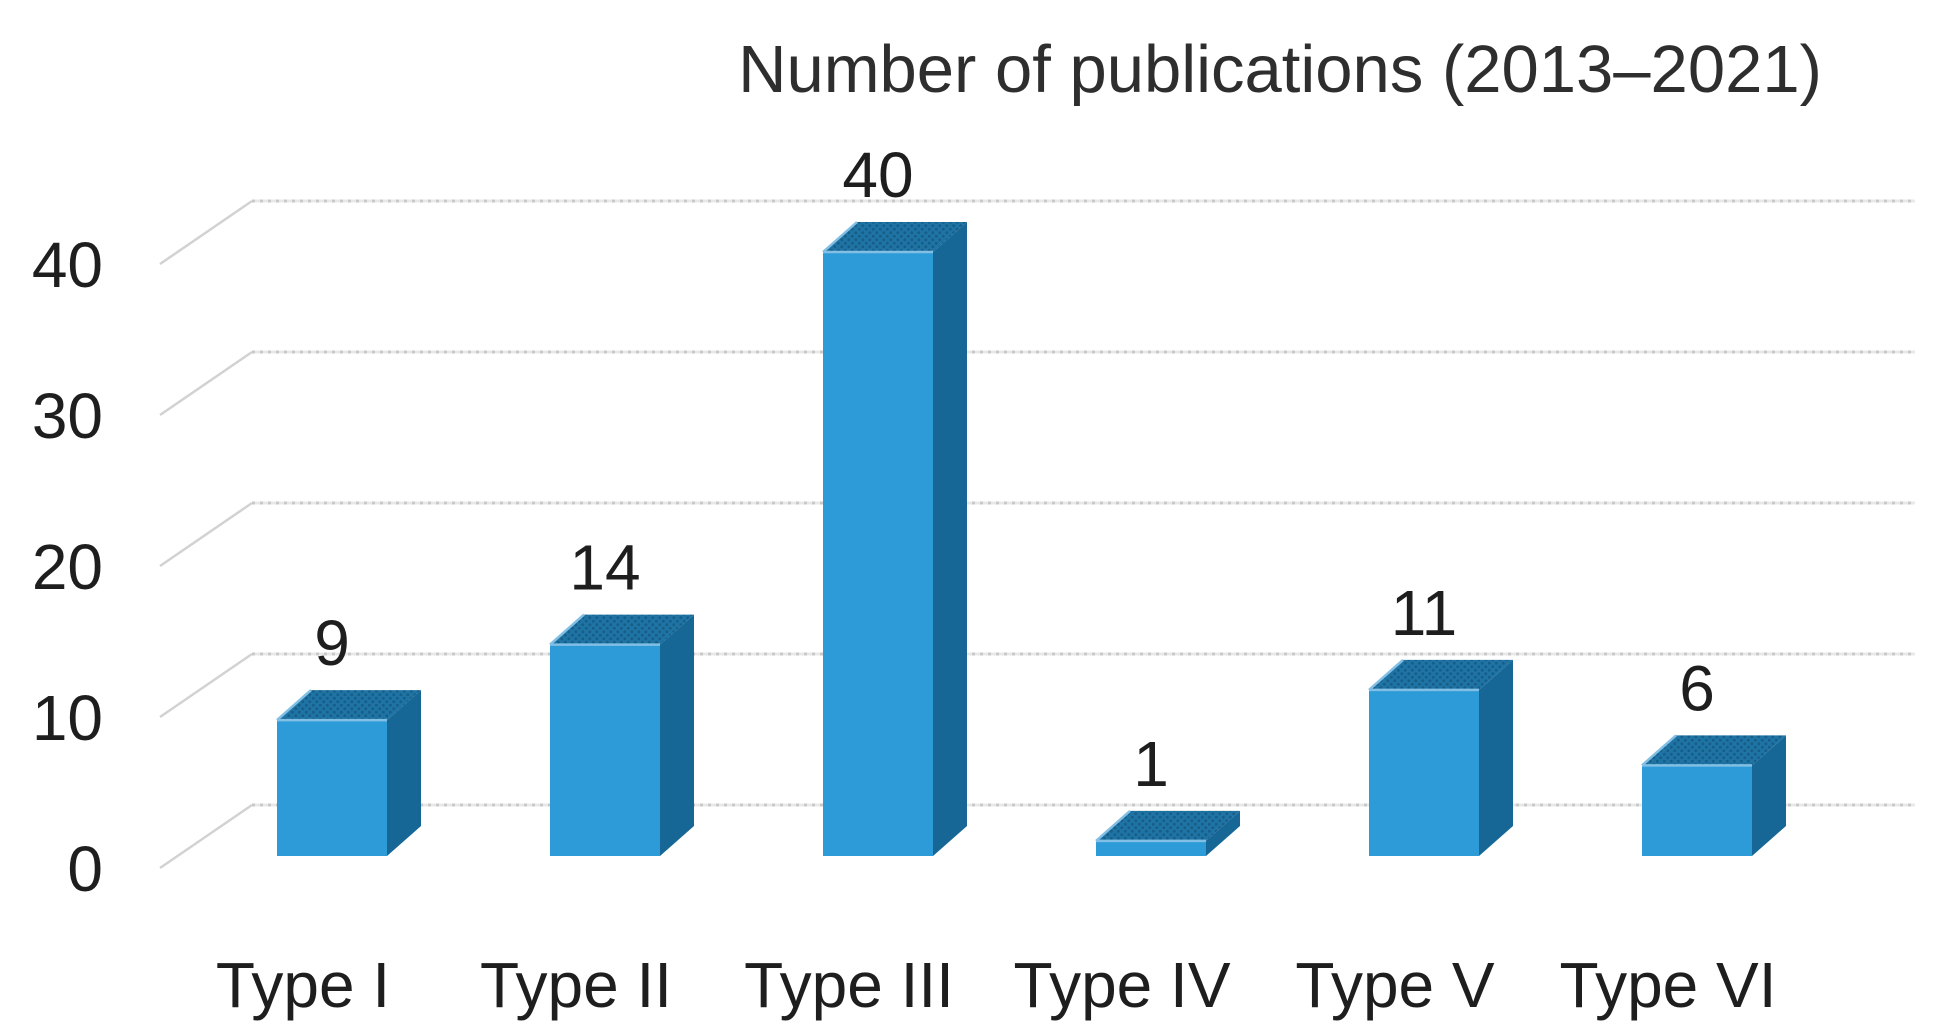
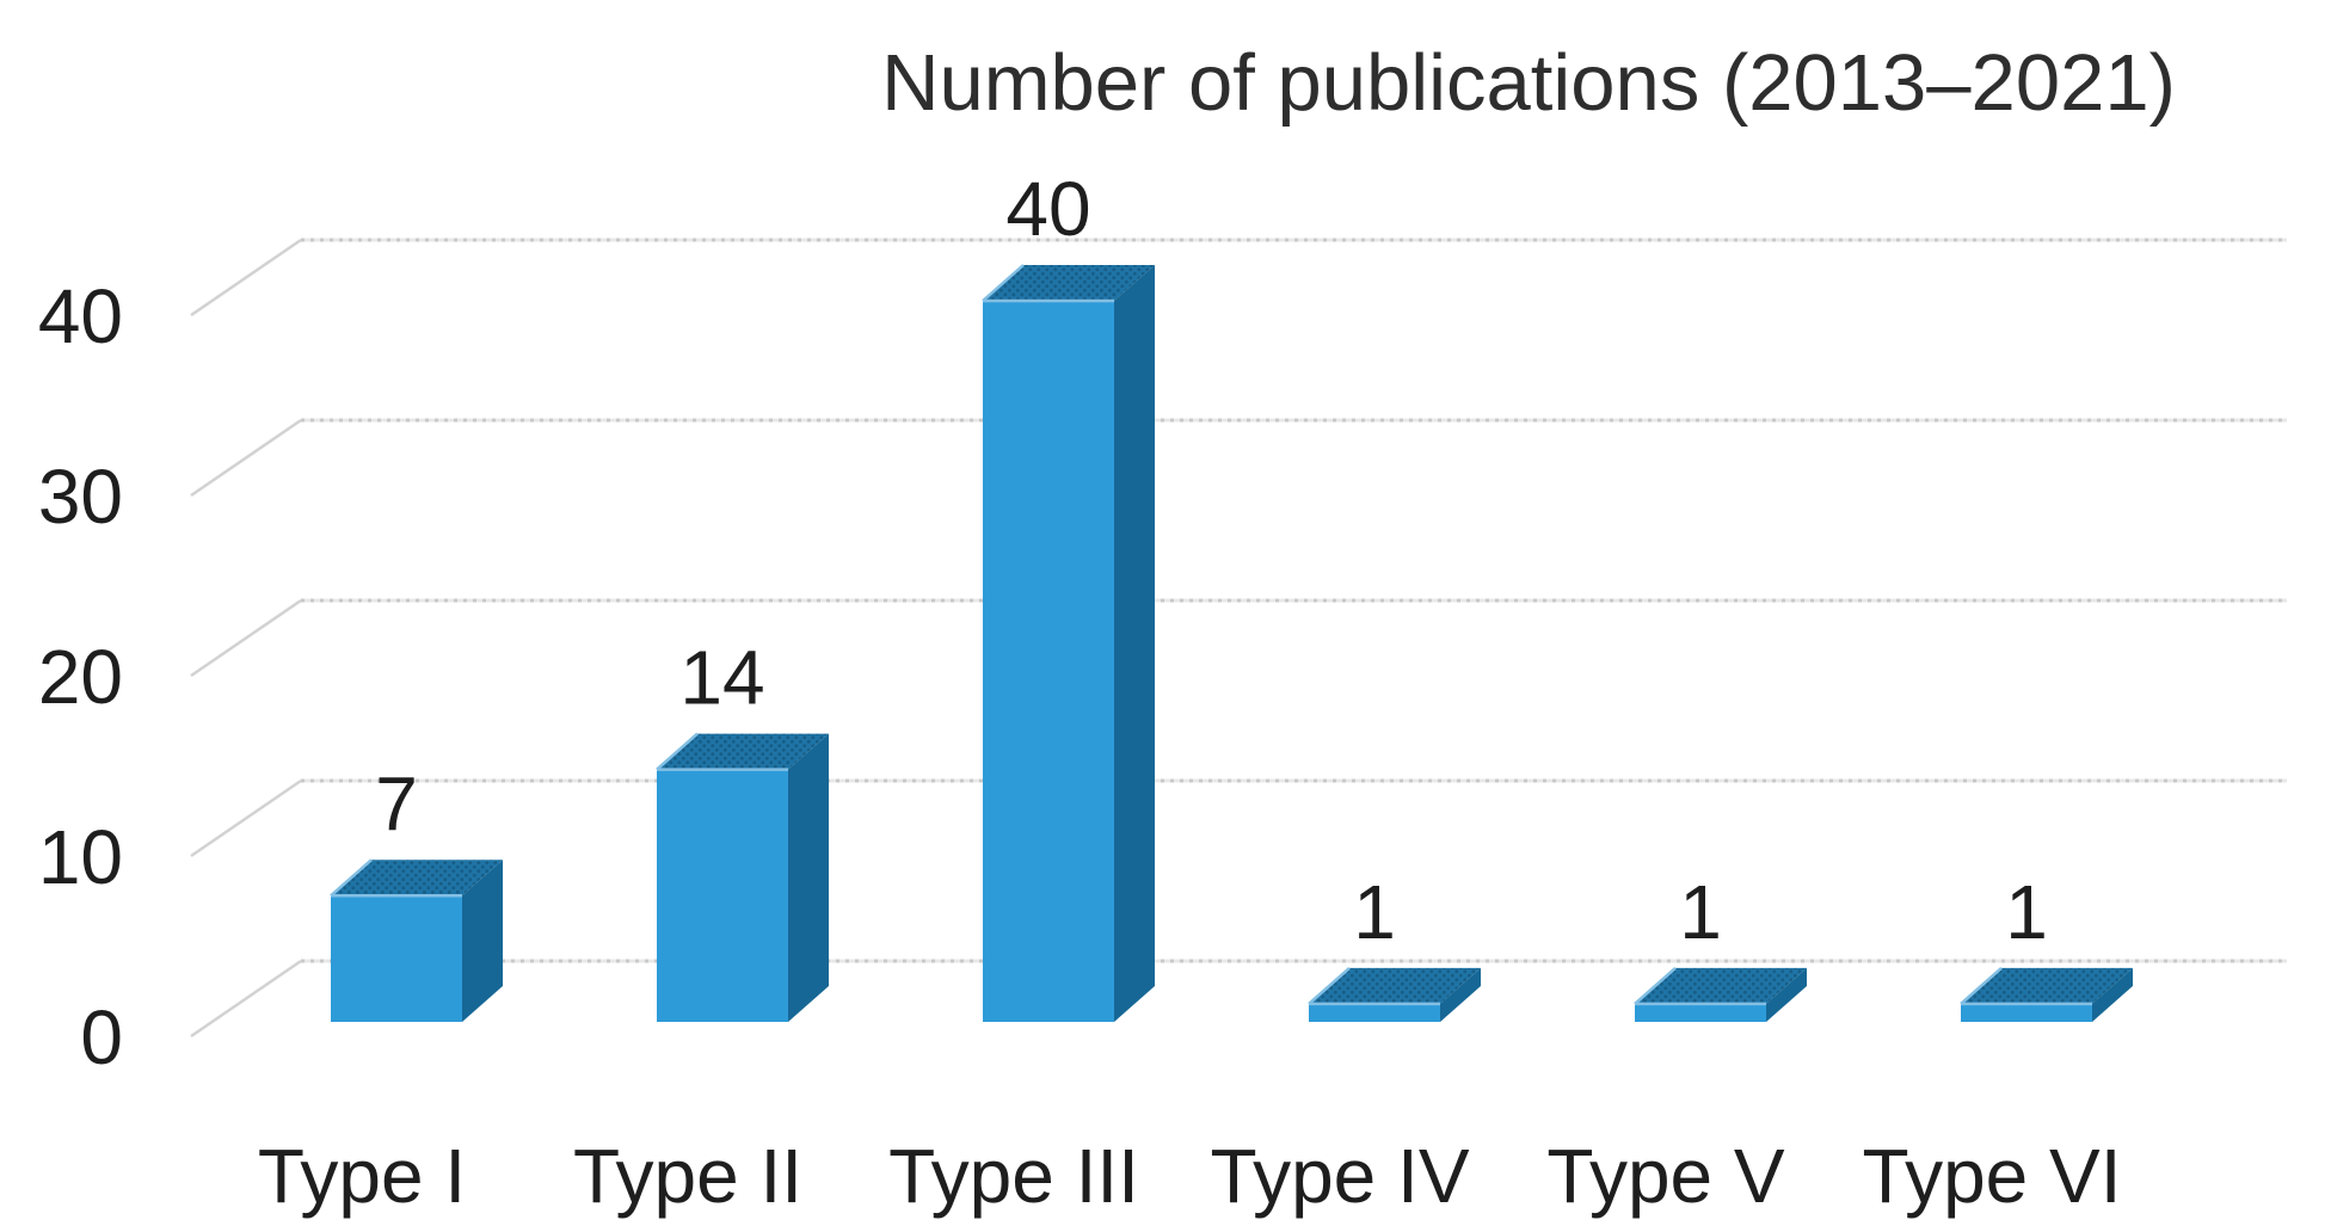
Type I: 9 -> 7
Type V: 11 -> 1
Type VI: 6 -> 1
